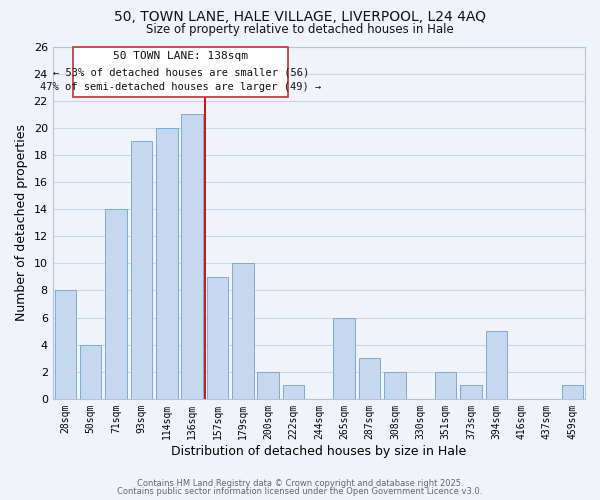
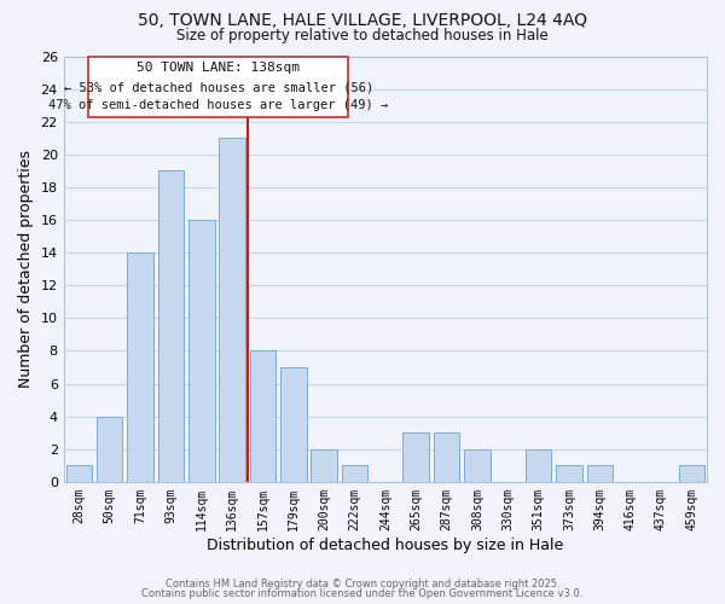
28sqm: 8 -> 1
114sqm: 20 -> 16
157sqm: 9 -> 8
179sqm: 10 -> 7
265sqm: 6 -> 3
394sqm: 5 -> 1
